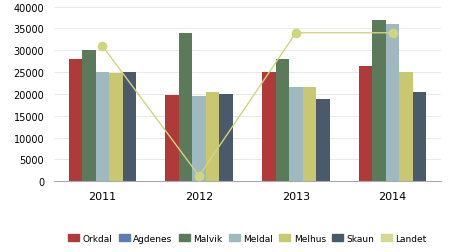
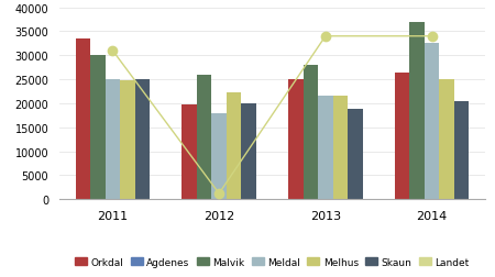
Orkdal/2011: 28000 -> 33500
Malvik/2012: 34000 -> 26000
Meldal/2012: 19500 -> 18000
Melhus/2012: 20500 -> 22300
Meldal/2014: 36000 -> 32500
